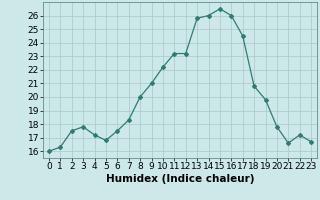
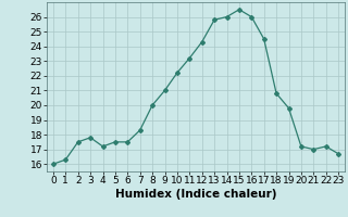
5: 16.8 -> 17.5
12: 23.2 -> 24.3
20: 17.8 -> 17.2
21: 16.6 -> 17.0
